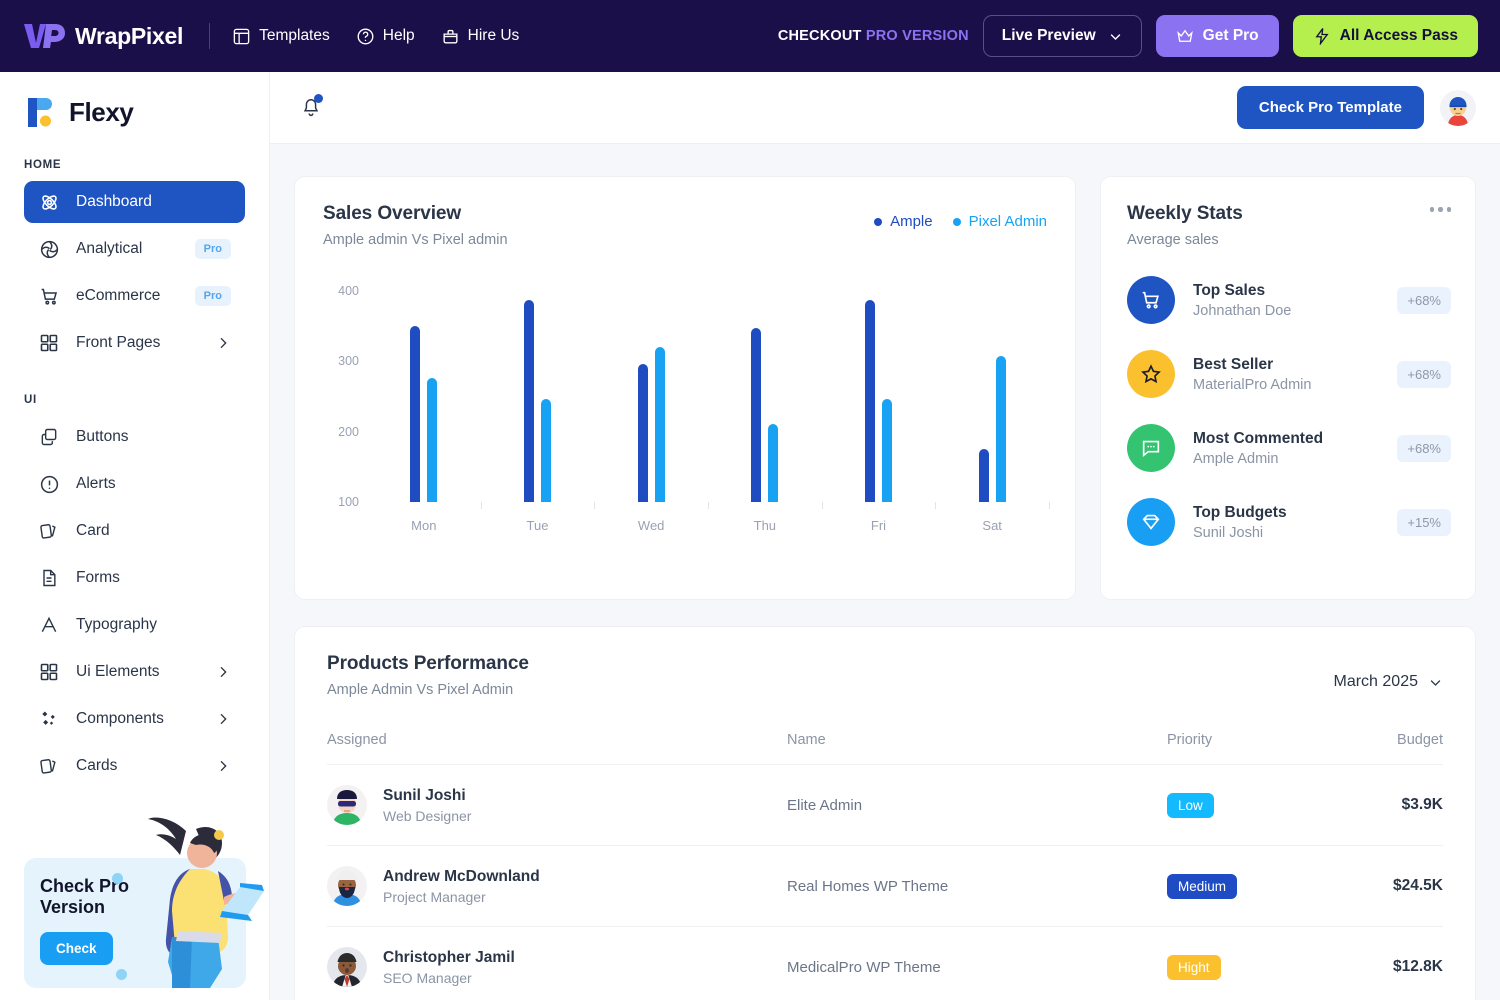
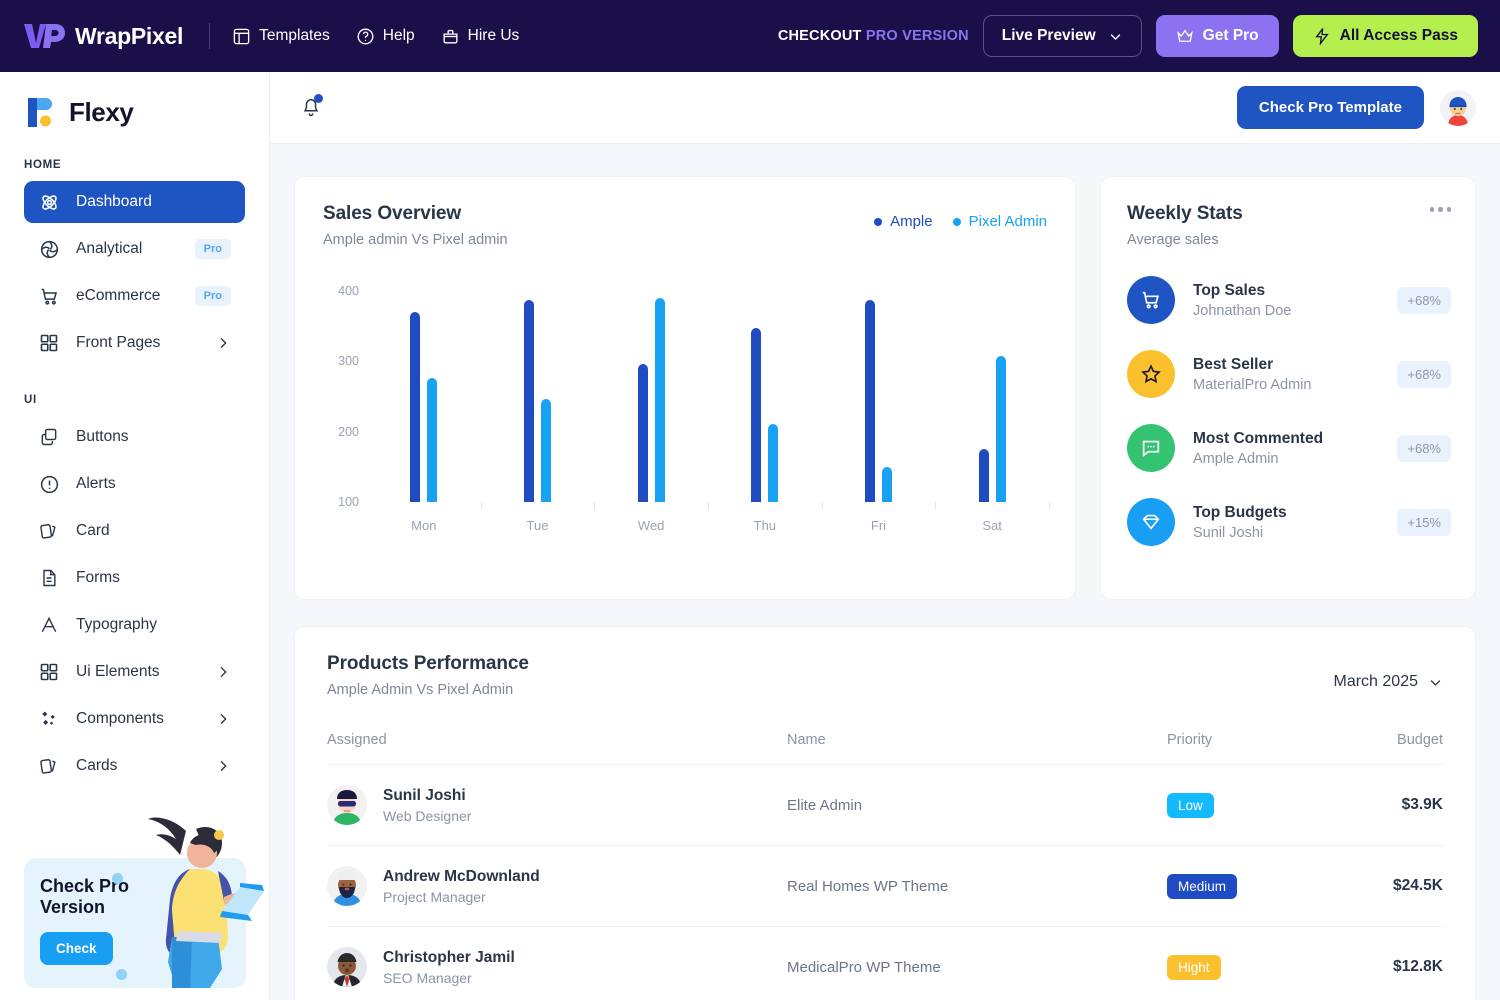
Ample/Mon: 350 -> 370
Pixel Admin/Wed: 320 -> 390
Pixel Admin/Fri: 250 -> 150
